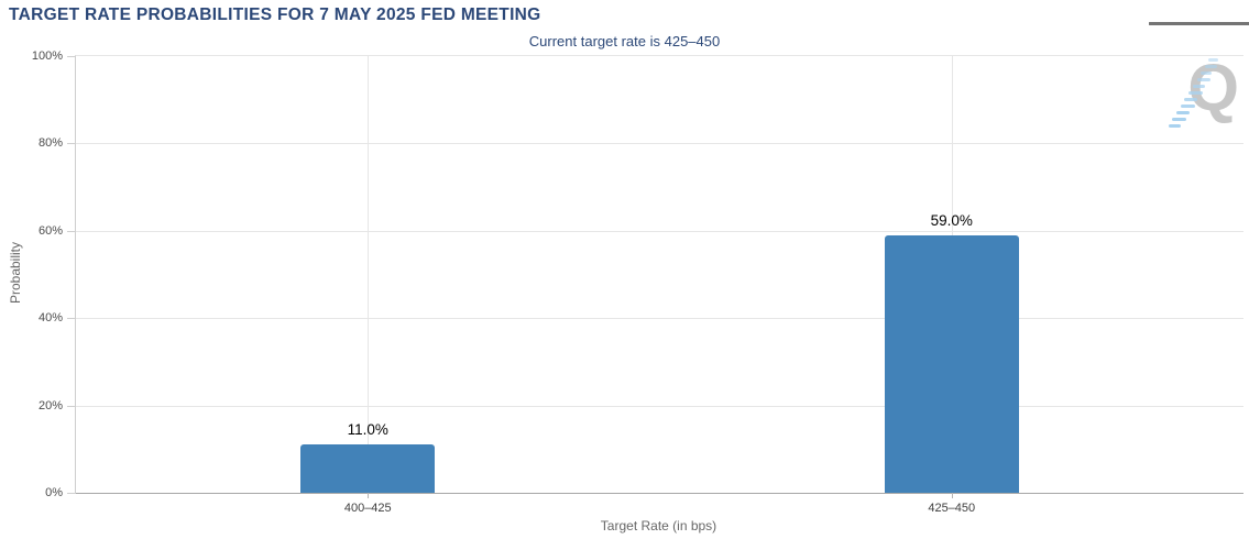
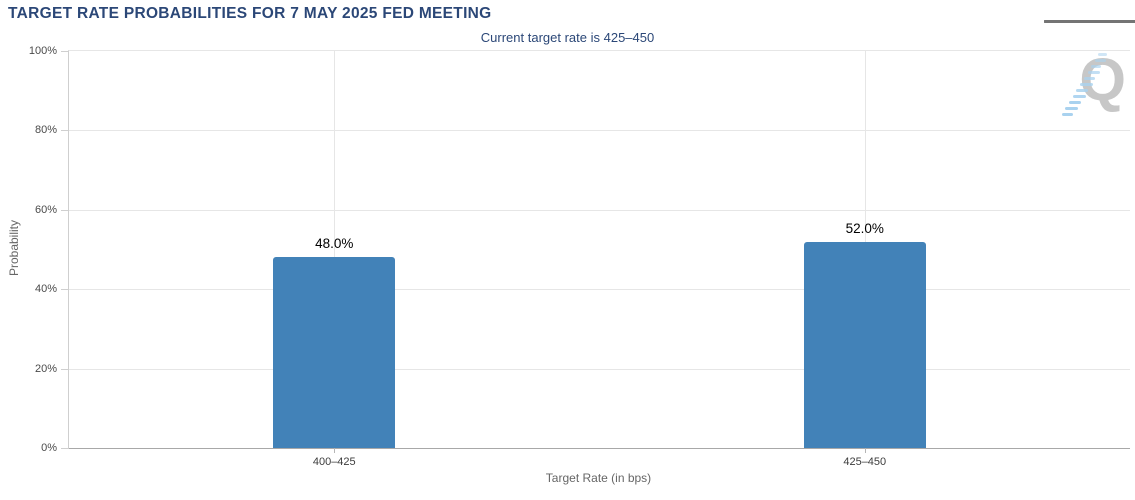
400–425: 11.0% -> 48.0%
425–450: 59.0% -> 52.0%
